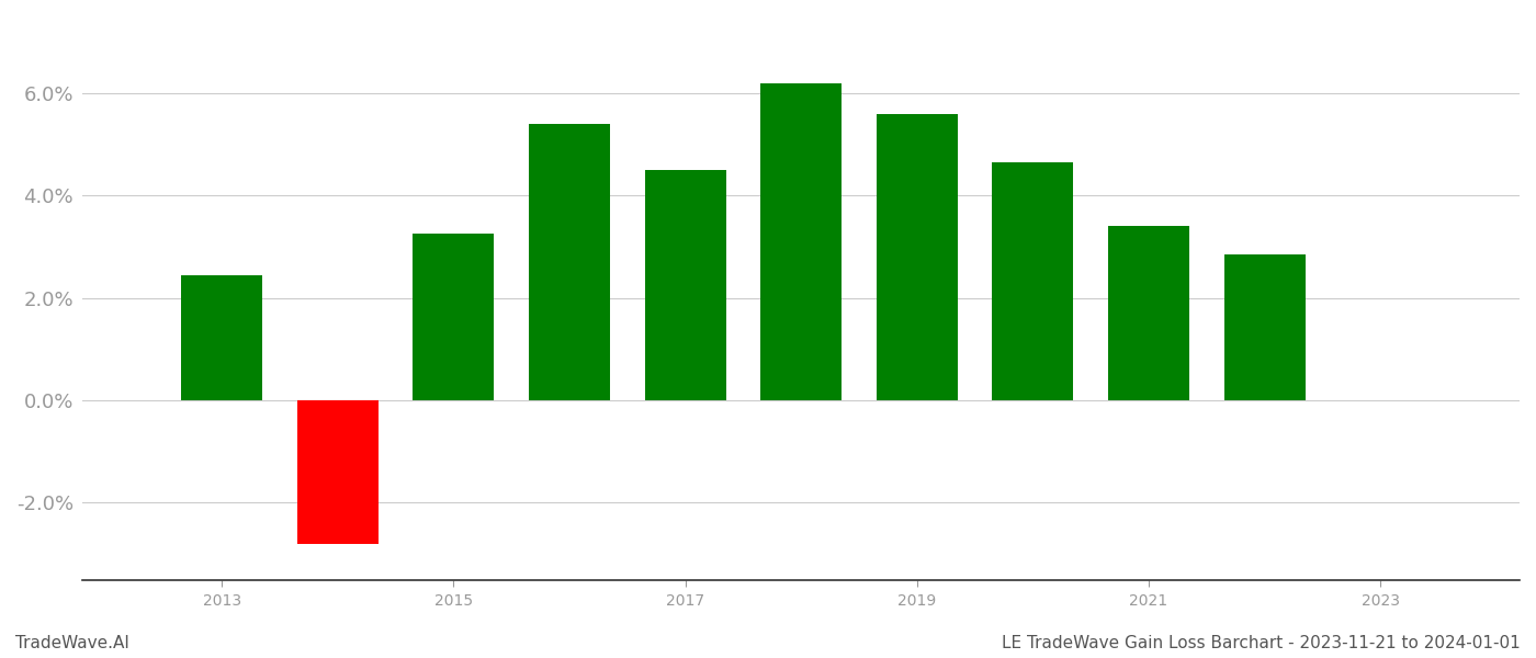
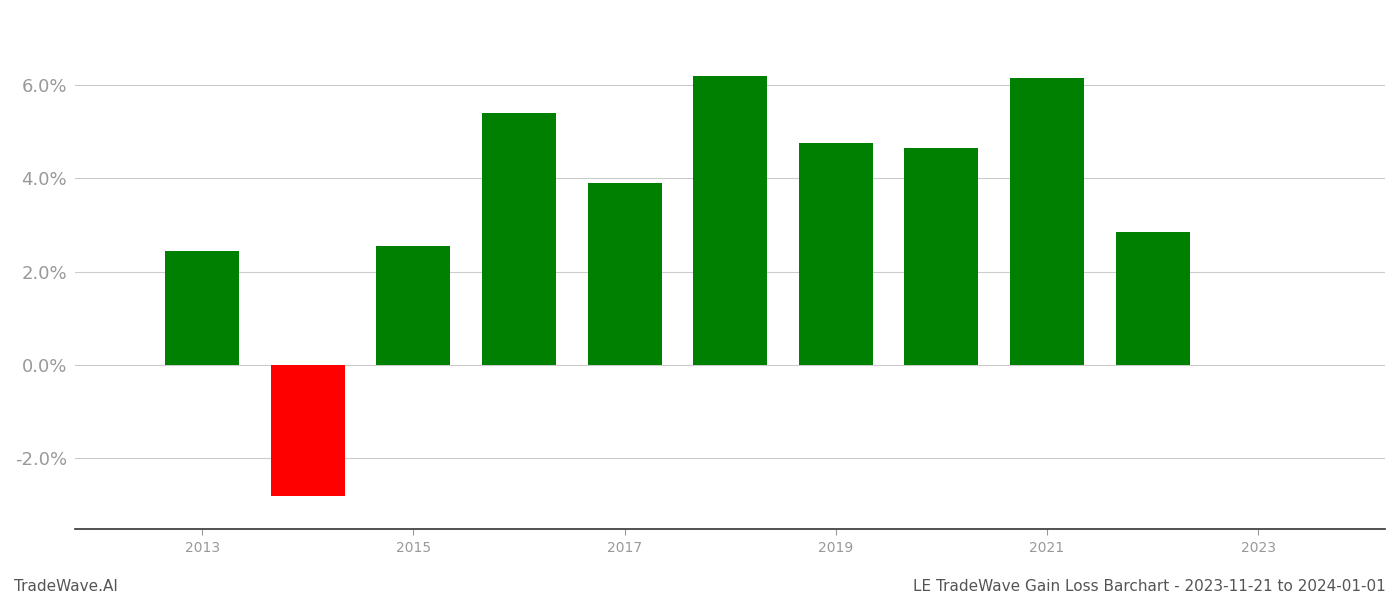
2015: 3.25% -> 2.55%
2017: 4.50% -> 3.90%
2019: 5.60% -> 4.75%
2021: 3.40% -> 6.15%
